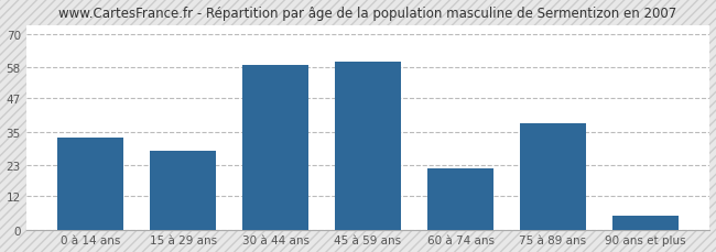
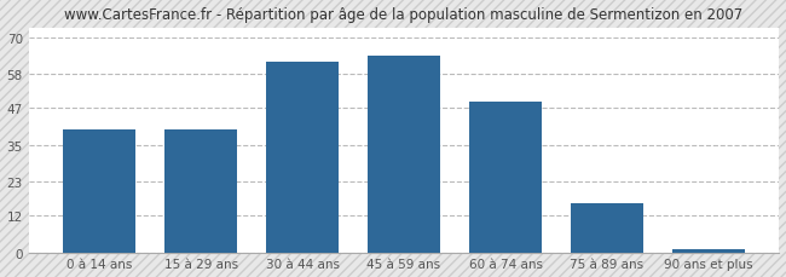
0 à 14 ans: 33 -> 40
15 à 29 ans: 28 -> 40
30 à 44 ans: 59 -> 62
45 à 59 ans: 60 -> 64
60 à 74 ans: 22 -> 49
75 à 89 ans: 38 -> 16
90 ans et plus: 5 -> 1
